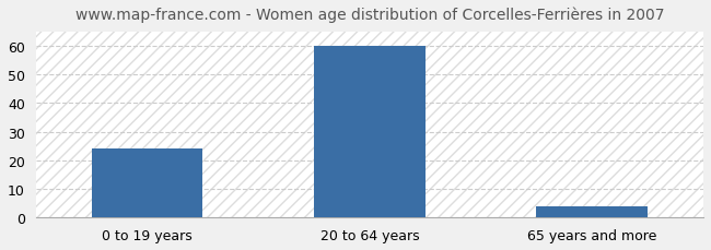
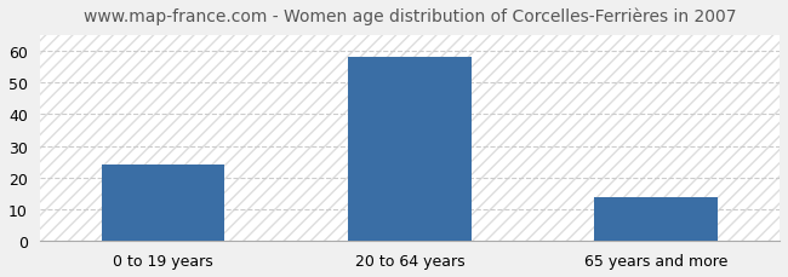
20 to 64 years: 60 -> 58
65 years and more: 4 -> 14
